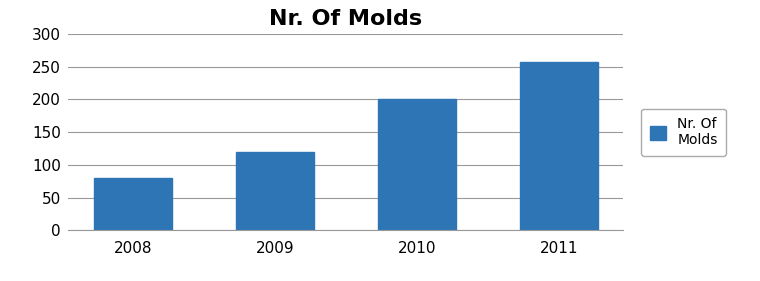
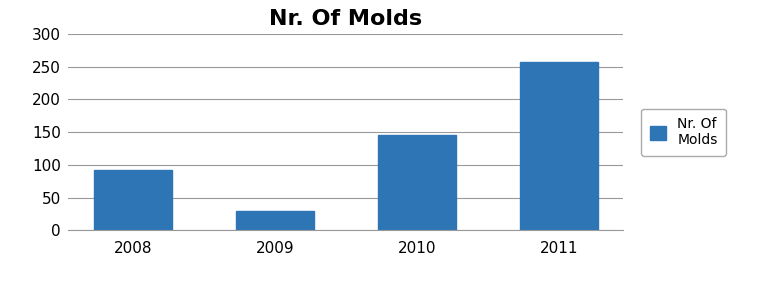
2008: 80 -> 92
2009: 120 -> 30
2010: 200 -> 146
